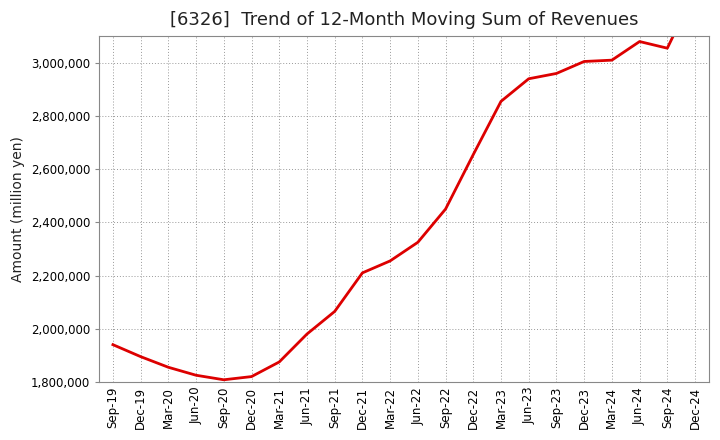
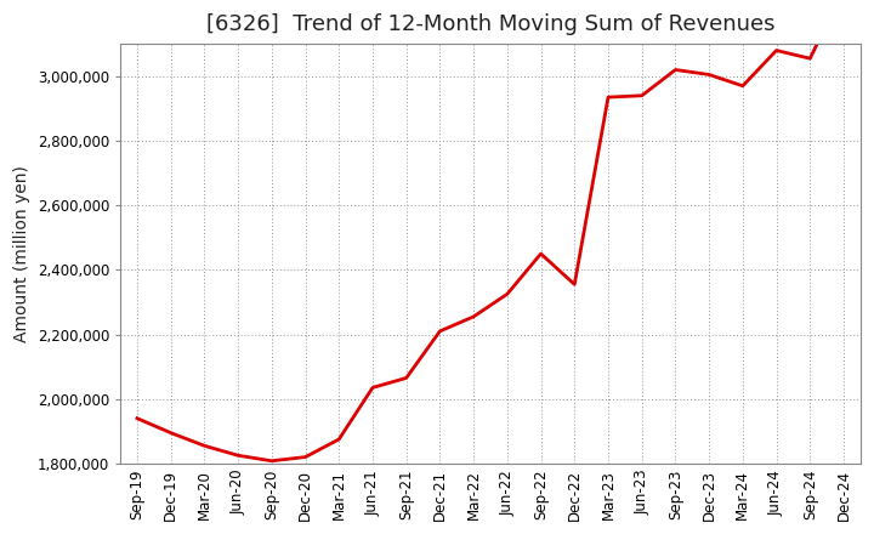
Jun-21: 1,980,000 -> 2,035,000
Dec-22: 2,655,000 -> 2,355,000
Mar-23: 2,855,000 -> 2,935,000
Sep-23: 2,960,000 -> 3,020,000
Mar-24: 3,010,000 -> 2,970,000
